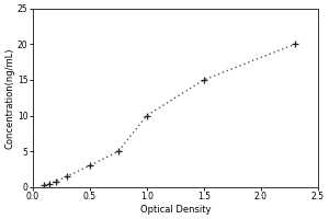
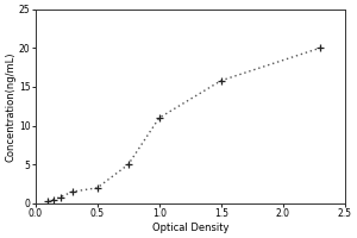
0.5: 3.0 -> 2.0
1.0: 10.0 -> 11.0
1.5: 15.0 -> 15.8
